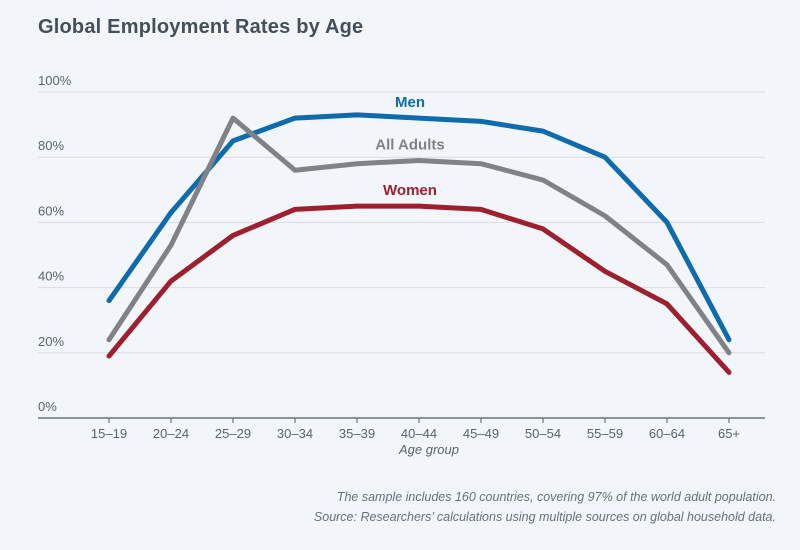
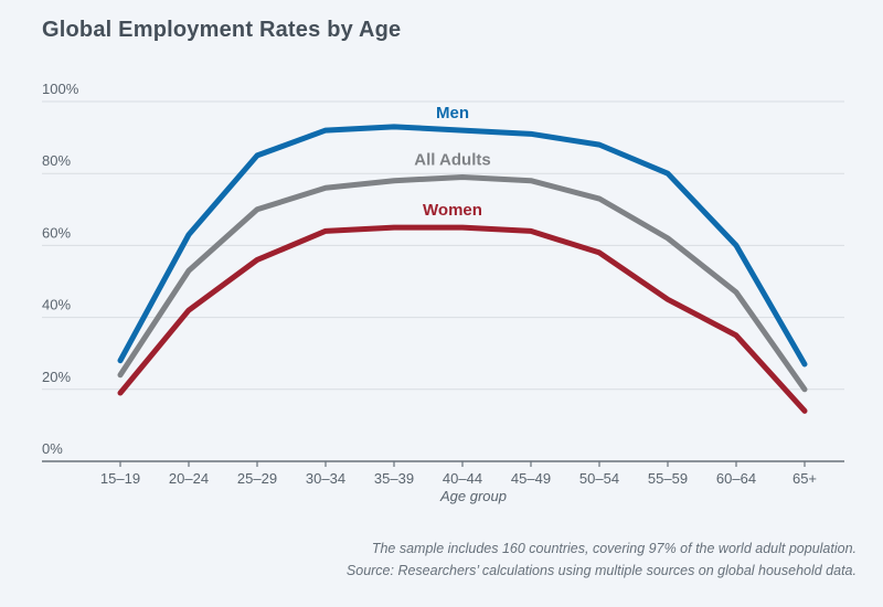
Men/15–19: 36% -> 28%
All Adults/25–29: 92% -> 70%
Men/65+: 24% -> 27%
